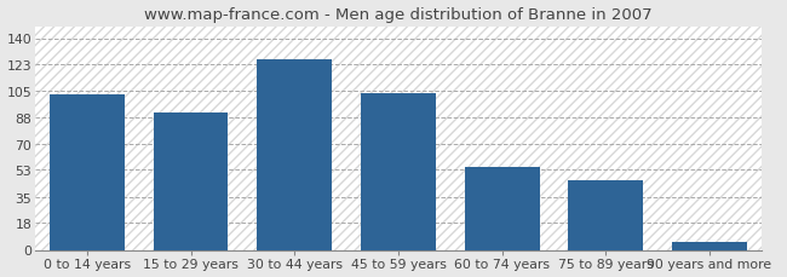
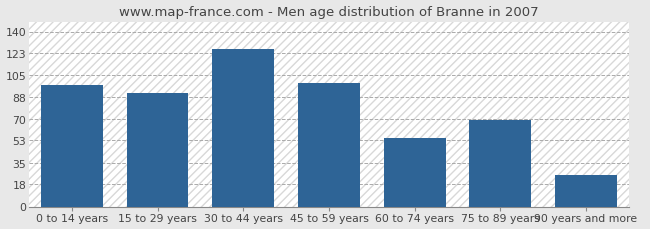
0 to 14 years: 103 -> 97
45 to 59 years: 104 -> 99
75 to 89 years: 46 -> 69
90 years and more: 5 -> 25
